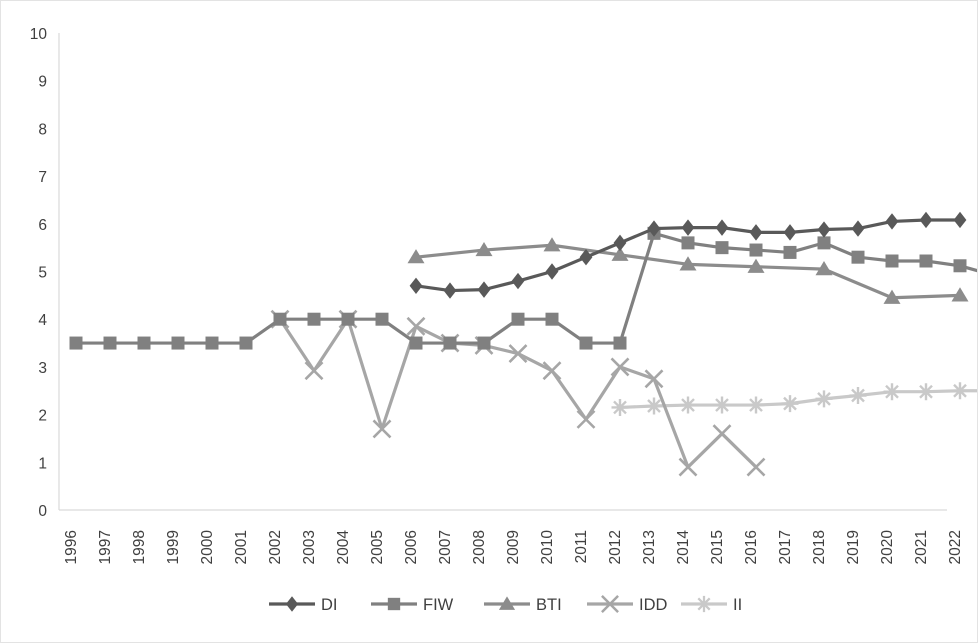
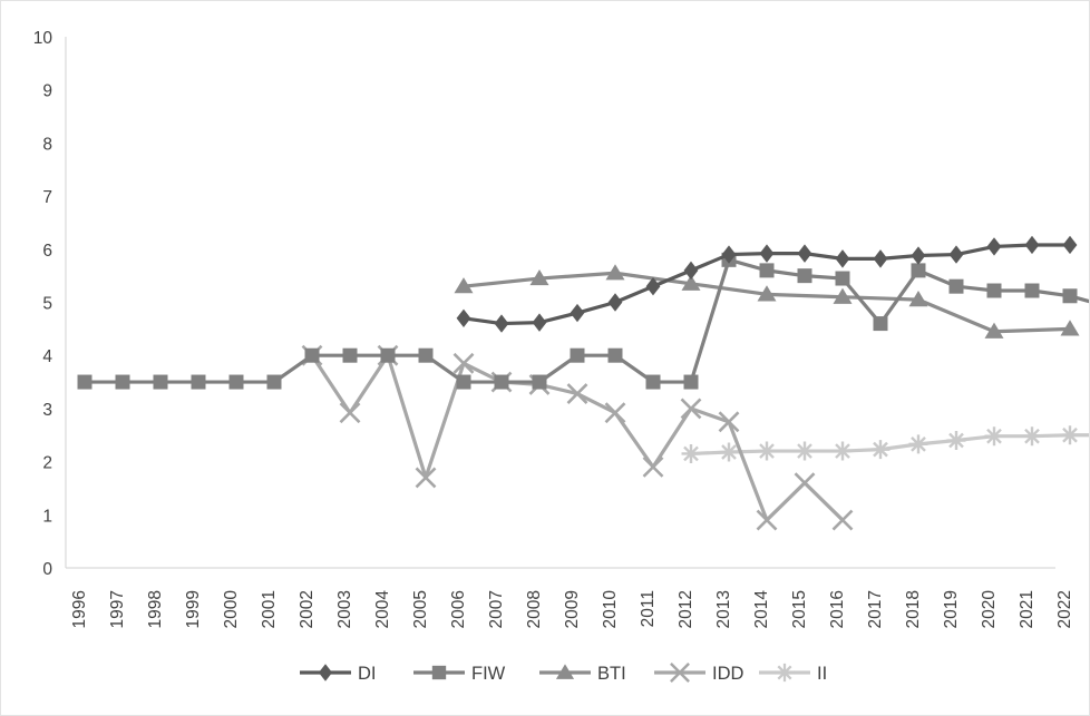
FIW/2017: 5.4 -> 4.6
